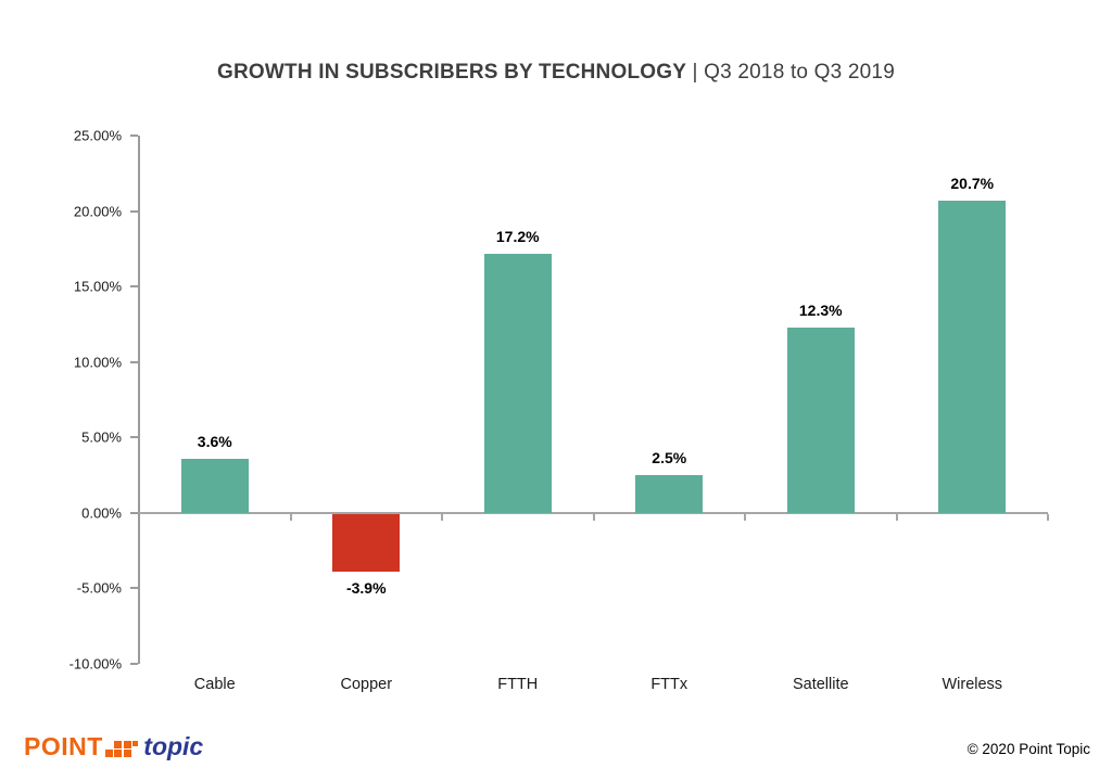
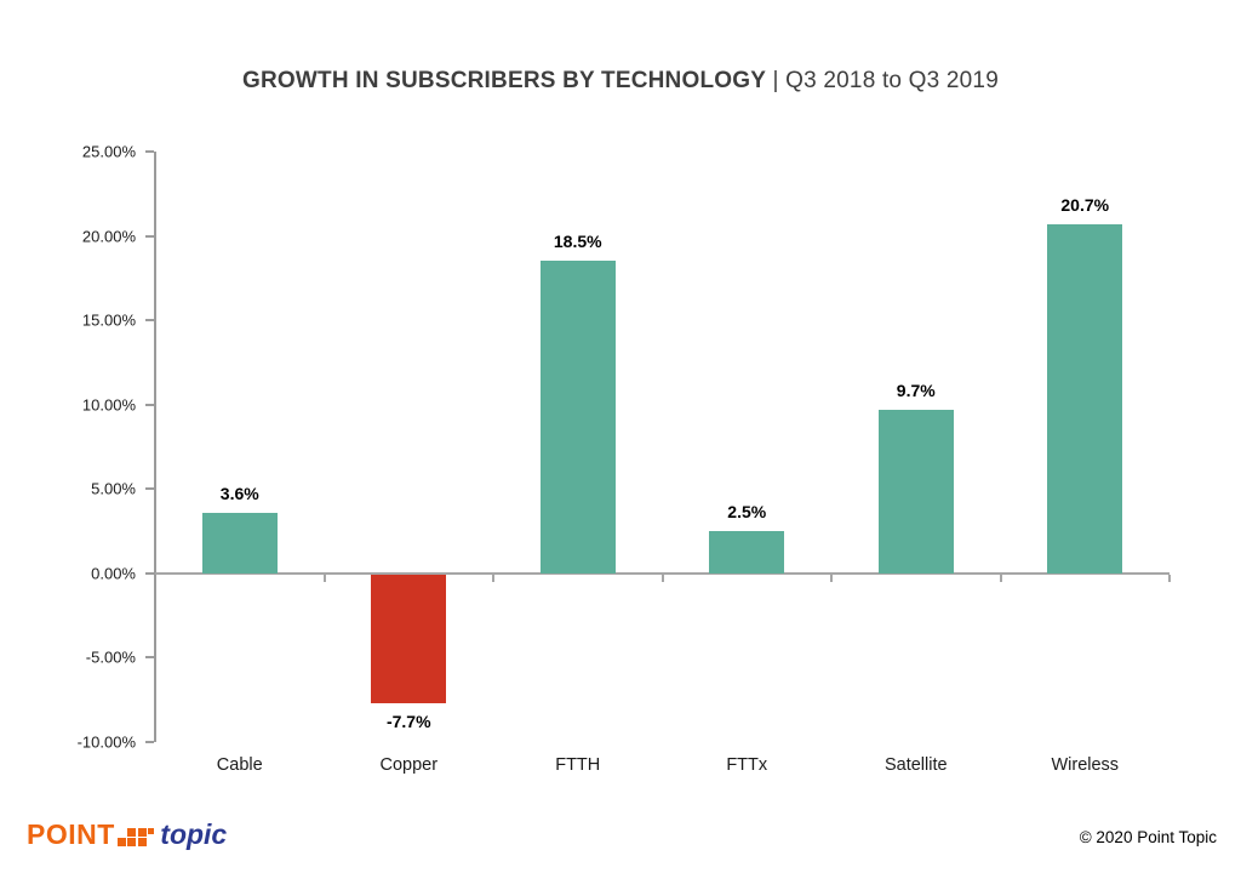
Copper: -3.9% -> -7.7%
FTTH: 17.2% -> 18.5%
Satellite: 12.3% -> 9.7%
